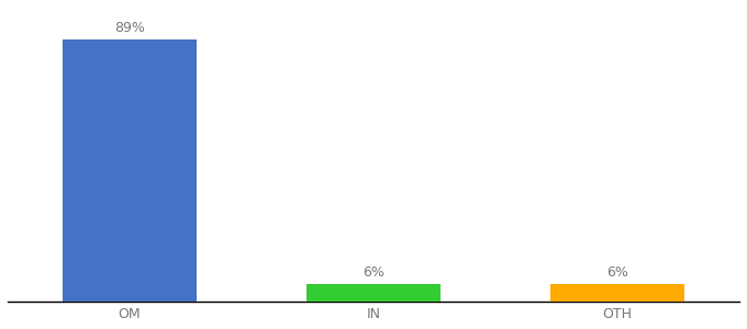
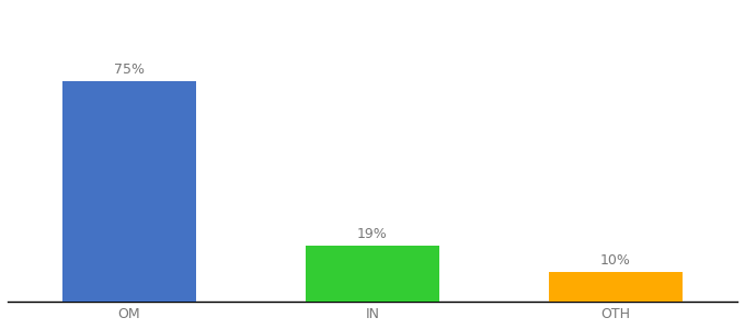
OM: 89% -> 75%
IN: 6% -> 19%
OTH: 6% -> 10%
